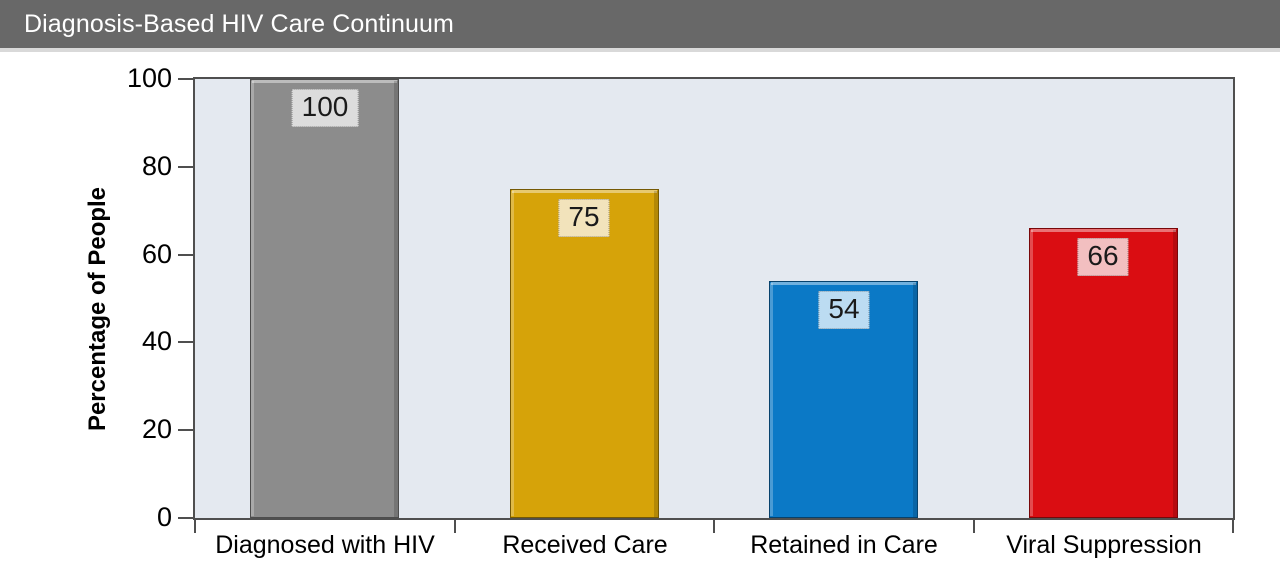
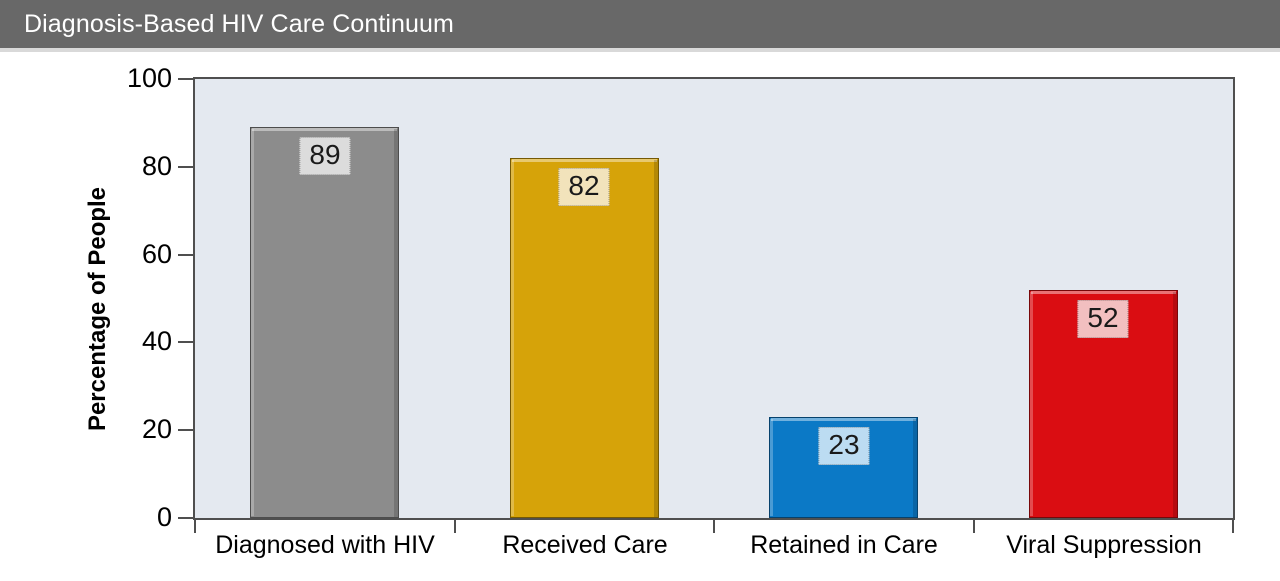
Diagnosed with HIV: 100 -> 89
Received Care: 75 -> 82
Retained in Care: 54 -> 23
Viral Suppression: 66 -> 52
